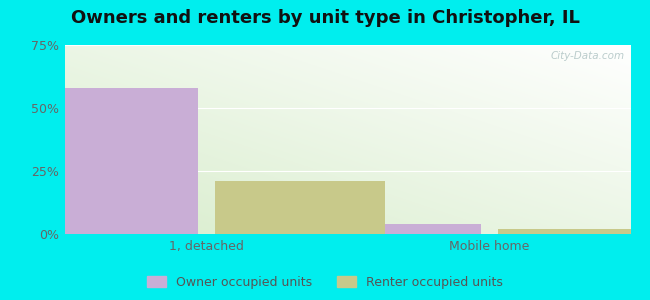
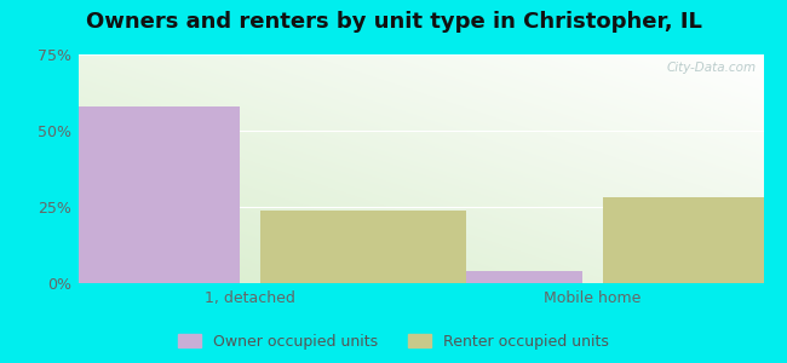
Renter occupied units/1, detached: 21% -> 24%
Renter occupied units/Mobile home: 2% -> 28%
